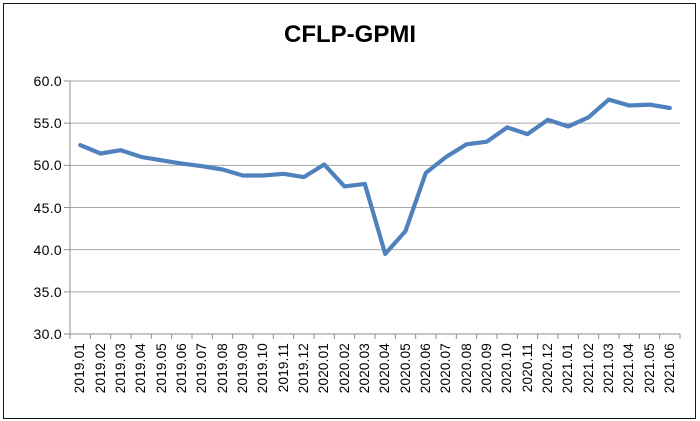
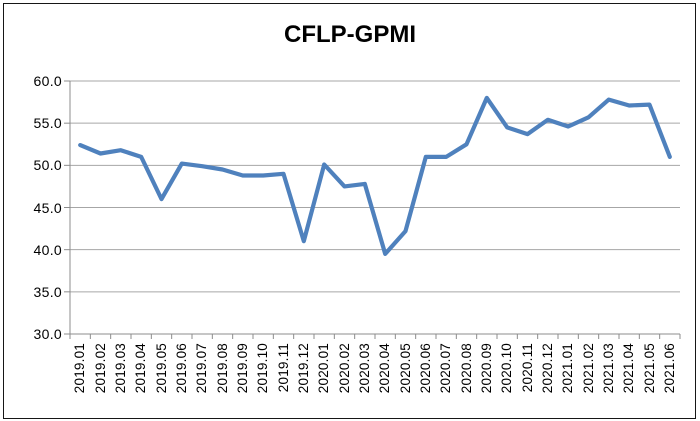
2019.05: 51 -> 46
2019.12: 49 -> 41
2020.06: 49 -> 51
2020.09: 53 -> 58
2021.06: 57 -> 51
